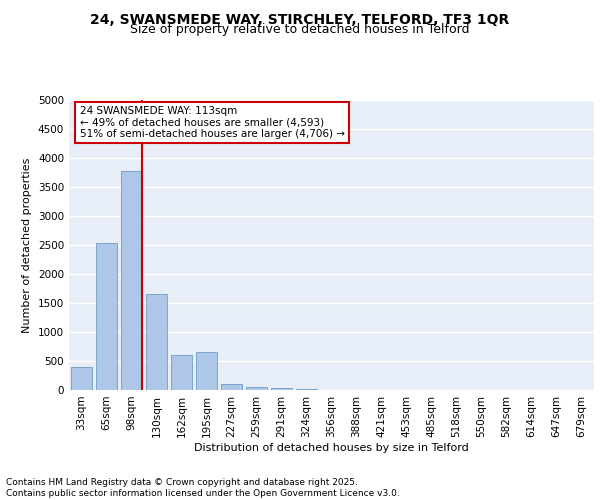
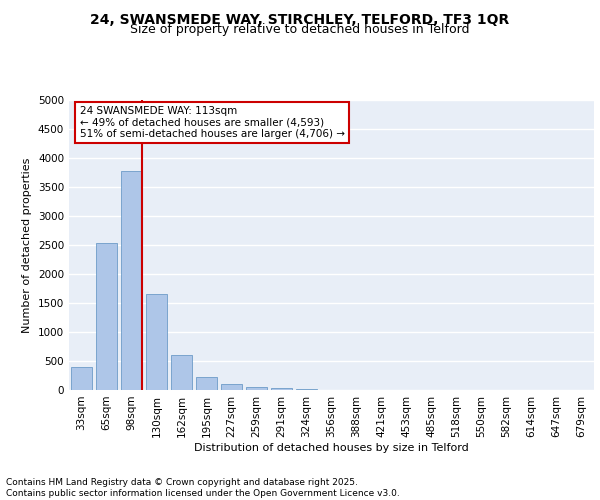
195sqm: 660 -> 230
